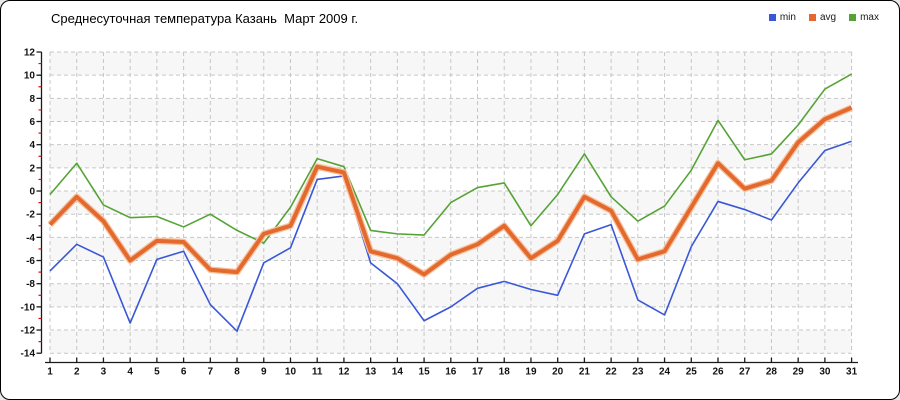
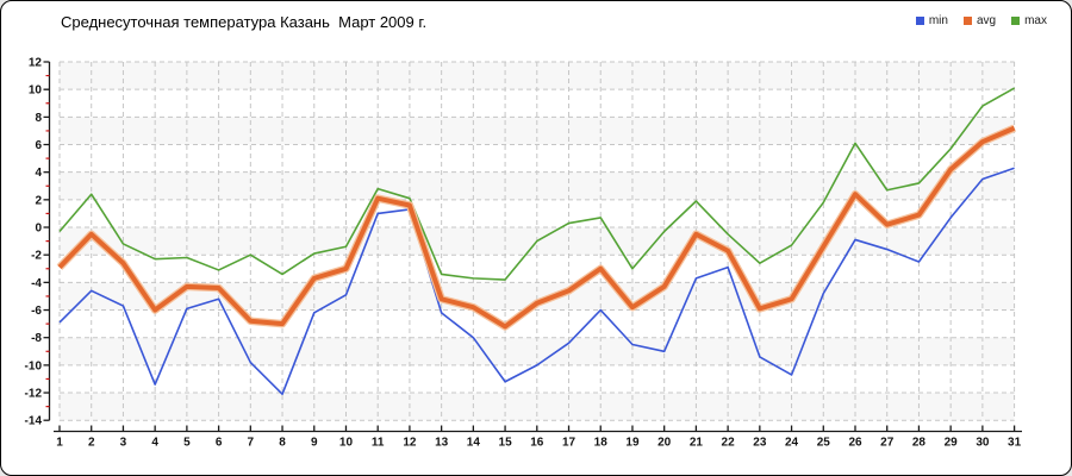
max/9: -4.5 -> -1.9
min/18: -7.8 -> -6.0
max/21: 3.2 -> 1.9
